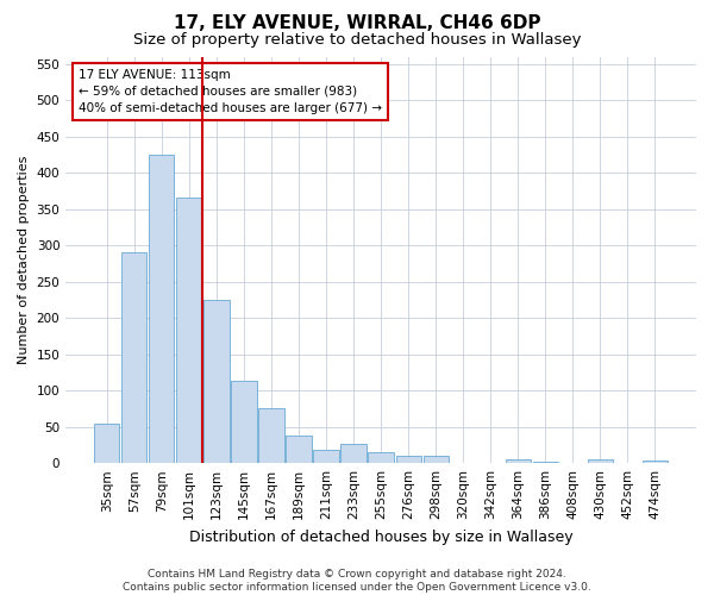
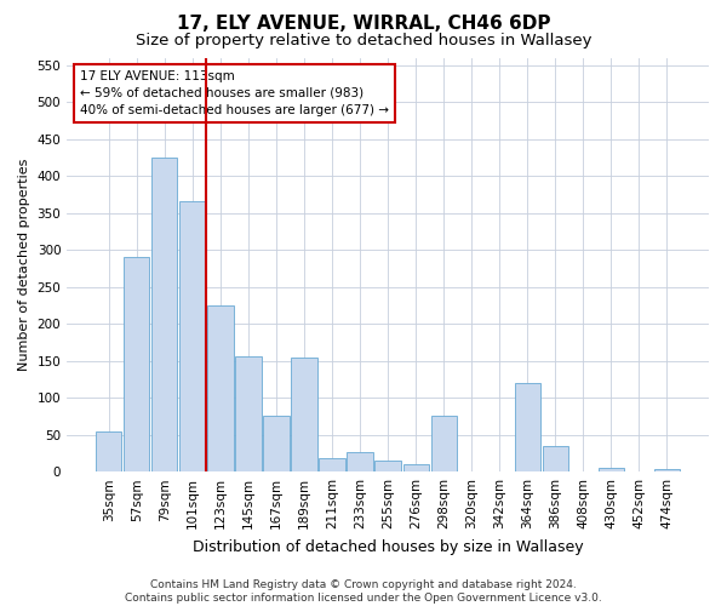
145sqm: 113 -> 156
189sqm: 38 -> 154
298sqm: 10 -> 76
364sqm: 6 -> 120
386sqm: 2 -> 34
